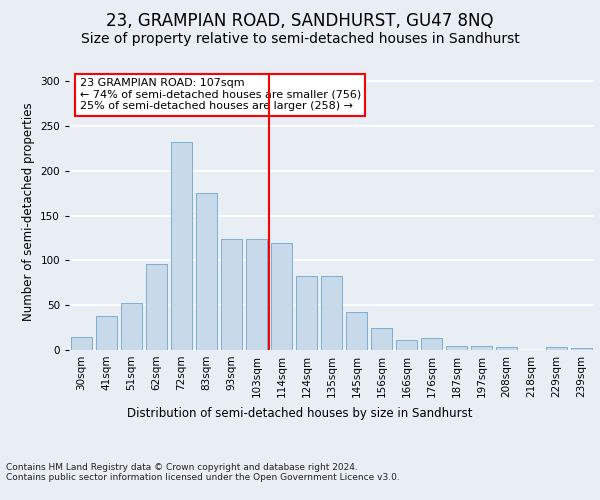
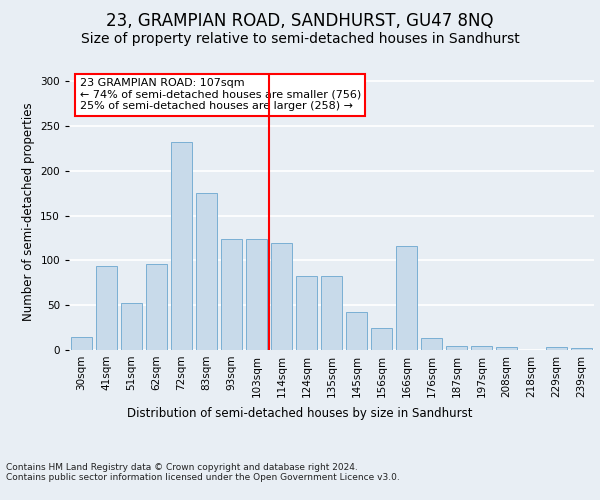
41sqm: 38 -> 94
166sqm: 11 -> 116
